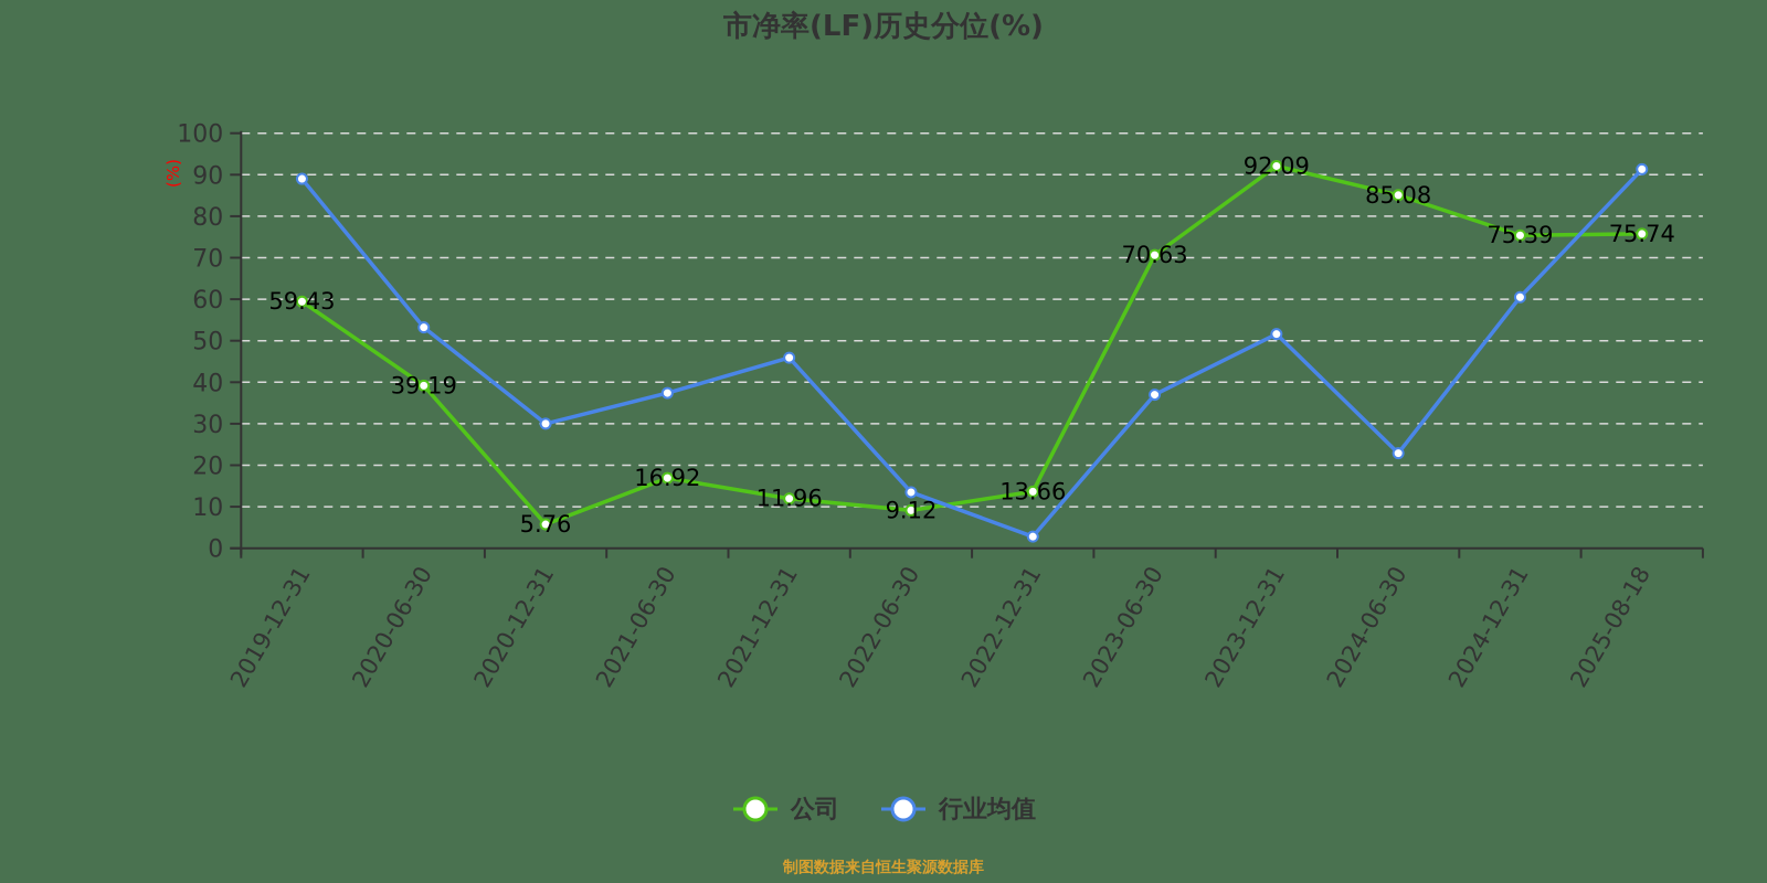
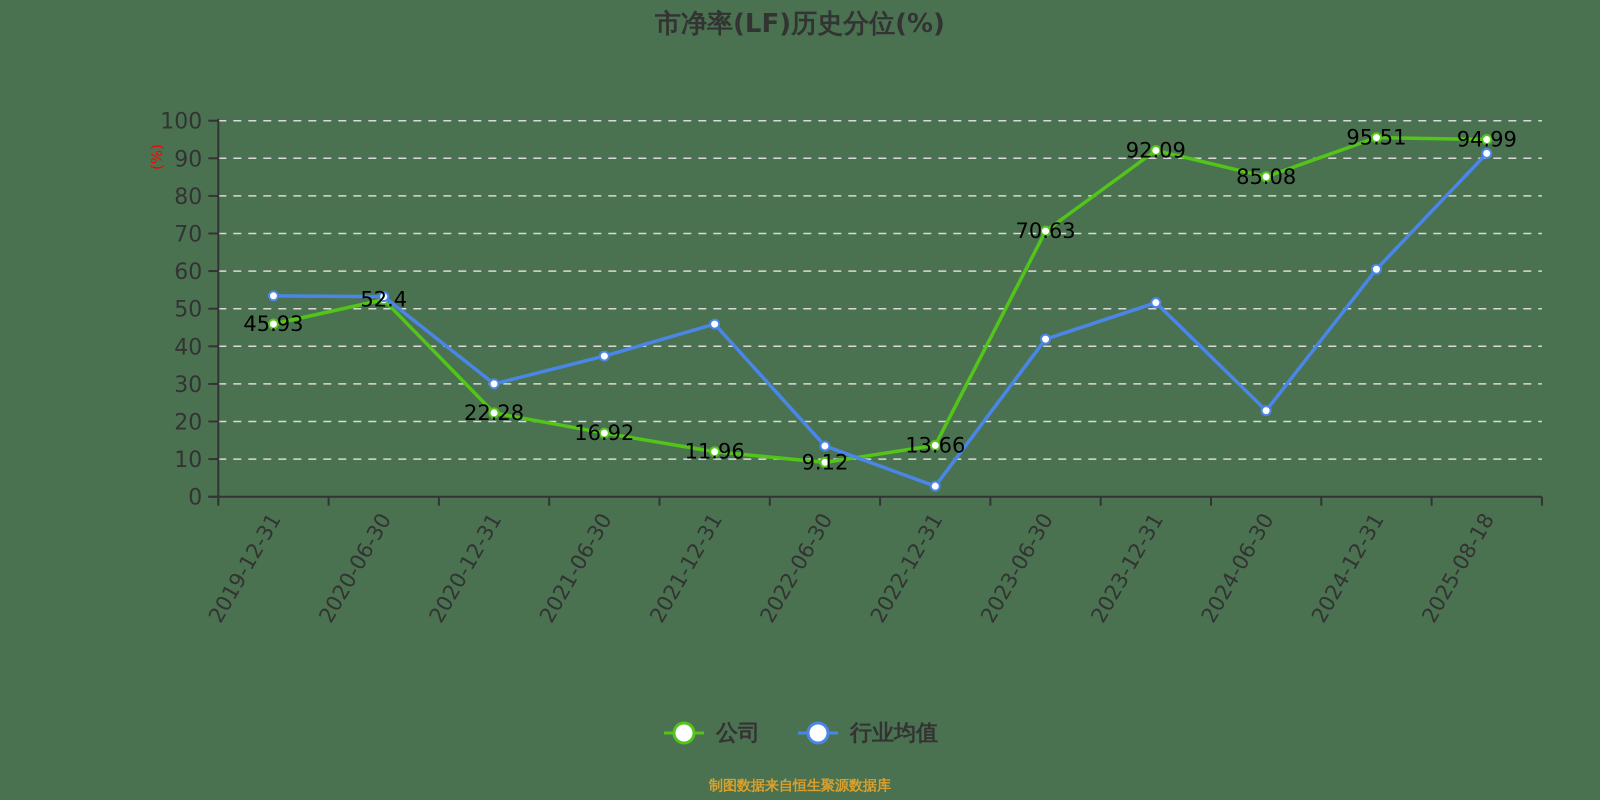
公司/2019-12-31: 59.43 -> 45.93
行业均值/2019-12-31: 89 -> 53
公司/2020-06-30: 39.19 -> 52.4
公司/2020-12-31: 5.76 -> 22.28
行业均值/2023-06-30: 37 -> 42
公司/2024-12-31: 75.39 -> 95.51
公司/2025-08-18: 75.74 -> 94.99
